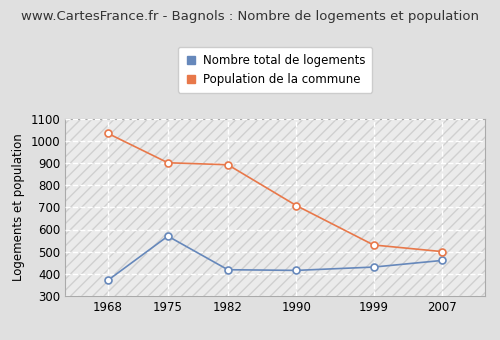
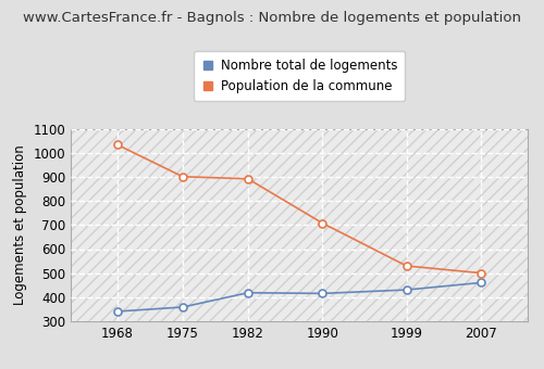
Nombre total de logements/1968: 370 -> 340
Nombre total de logements/1975: 570 -> 358
